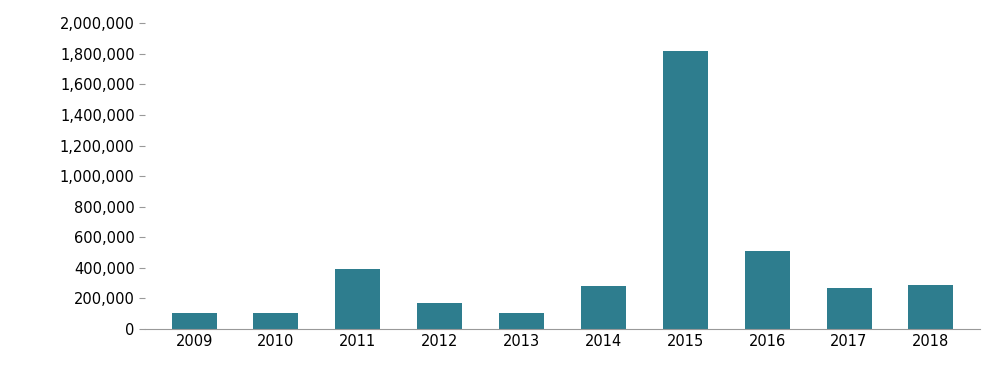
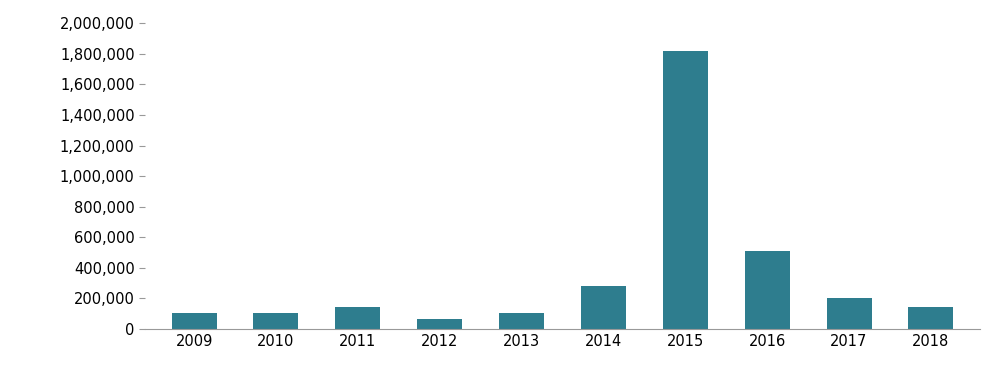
2011: 390,000 -> 140,000
2012: 170,000 -> 60,000
2017: 270,000 -> 200,000
2018: 290,000 -> 140,000
